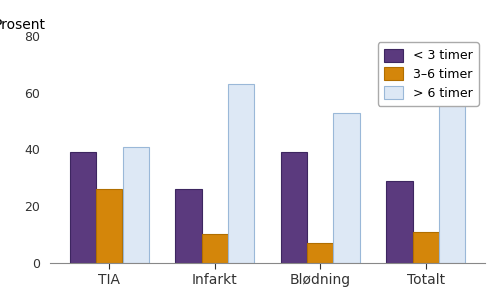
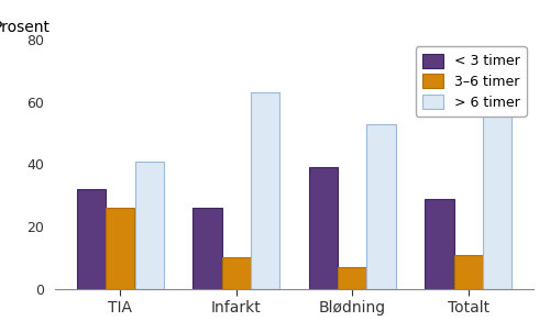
< 3 timer/TIA: 39 -> 32
